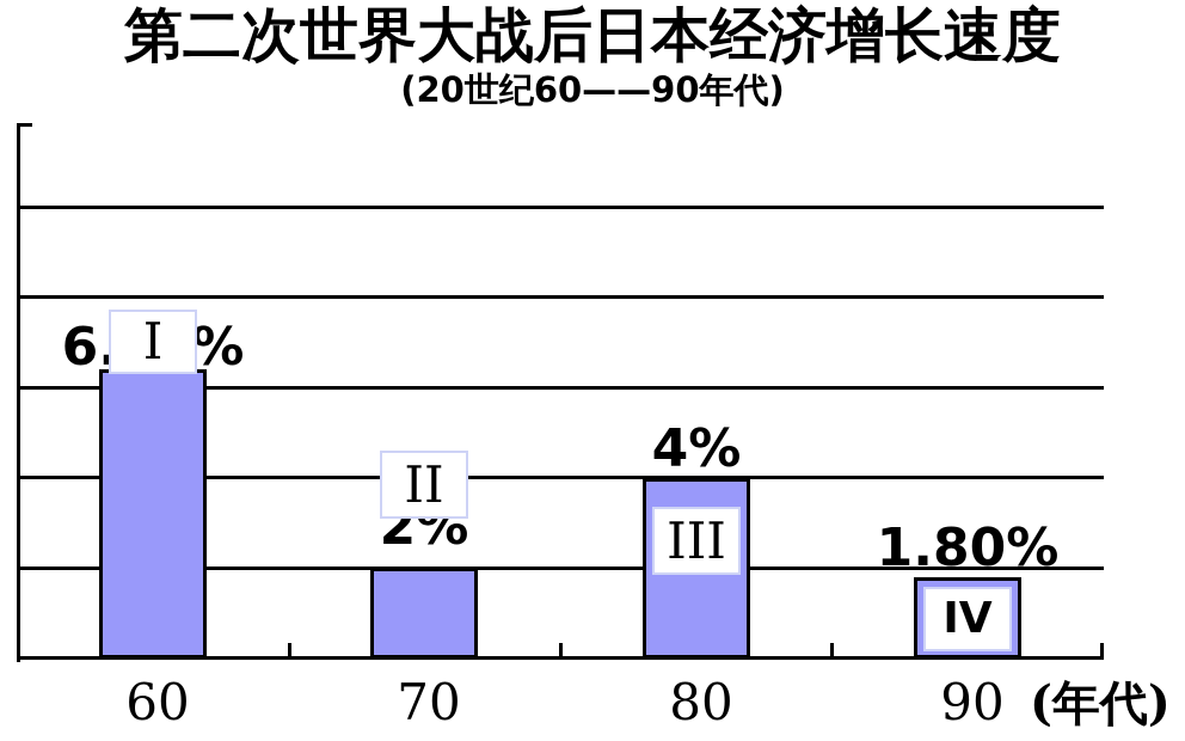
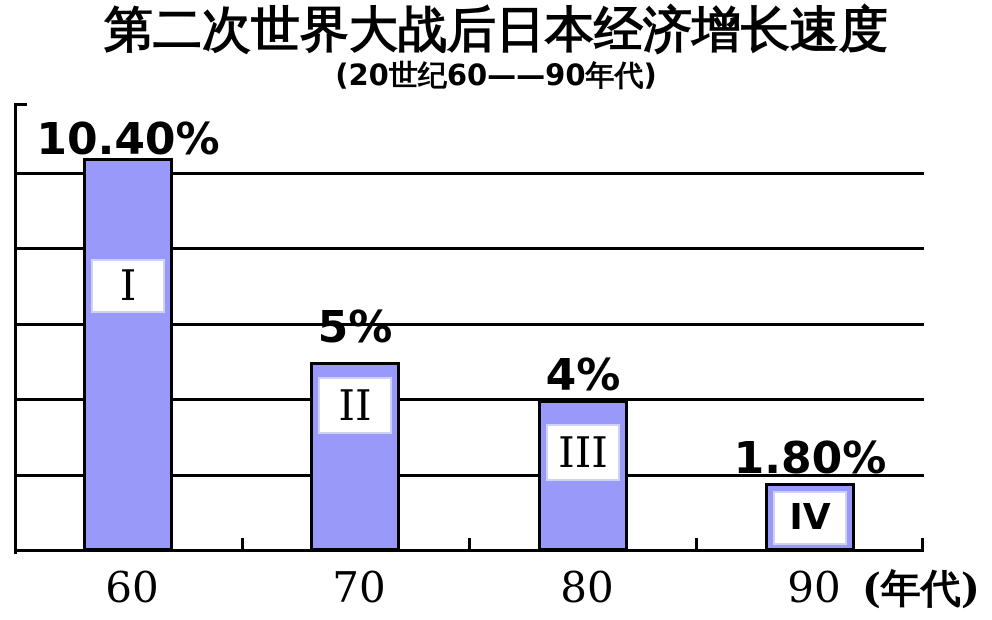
60: 6.40% -> 10.40%
70: 2% -> 5%
